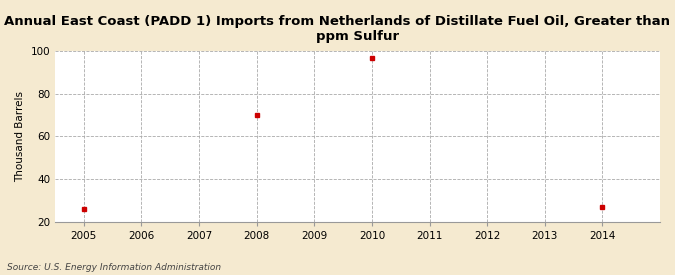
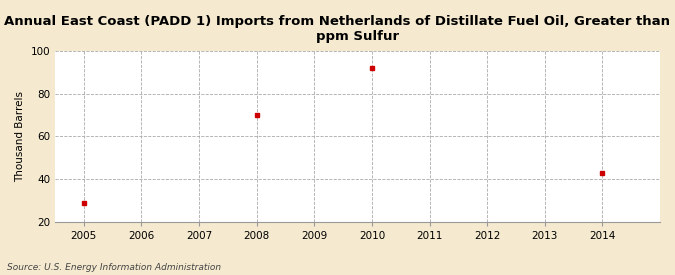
2005: 26 -> 29
2010: 97 -> 92
2014: 27 -> 43
